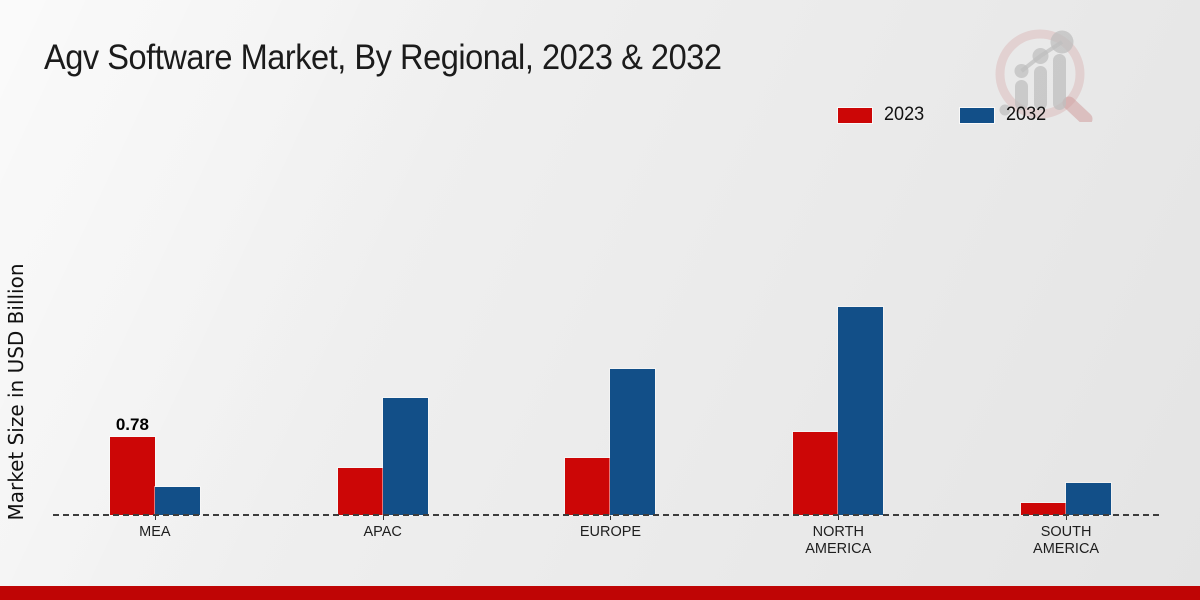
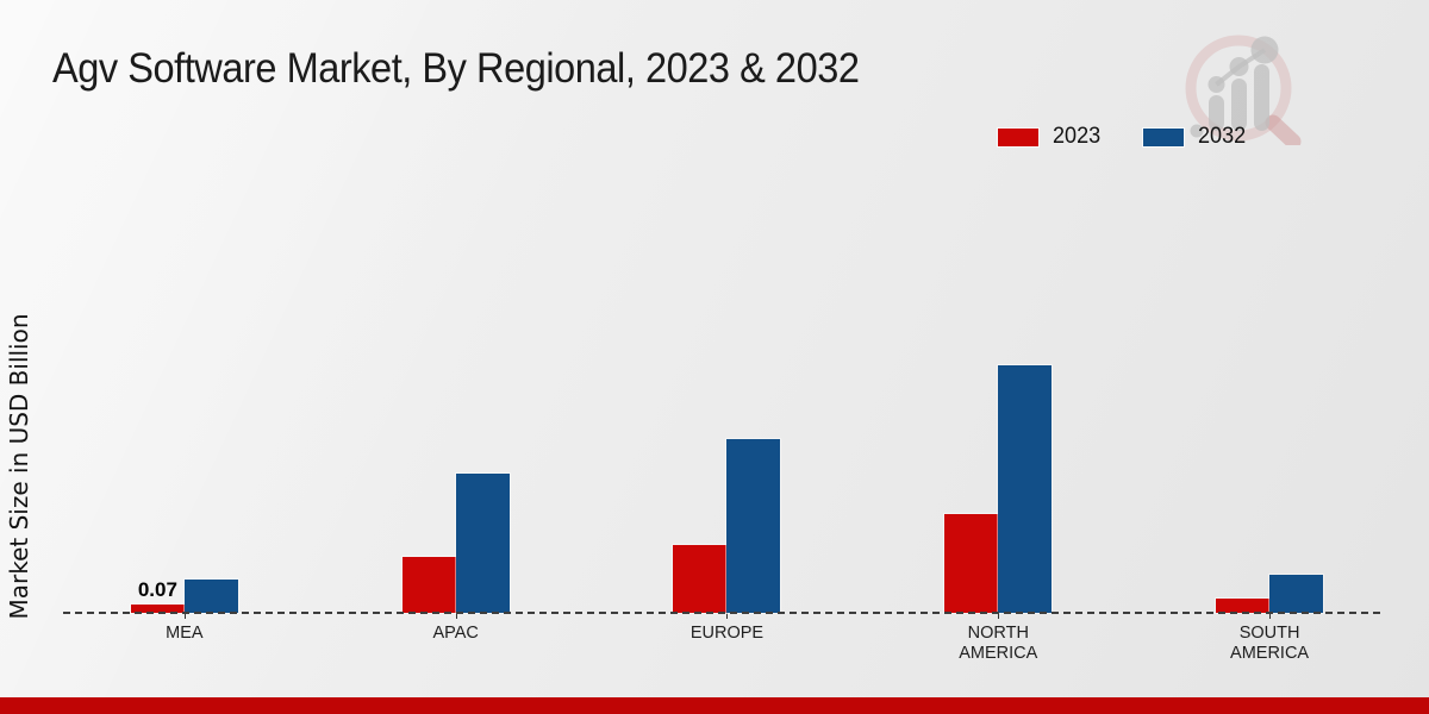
2023/MEA: 0.78 -> 0.07
